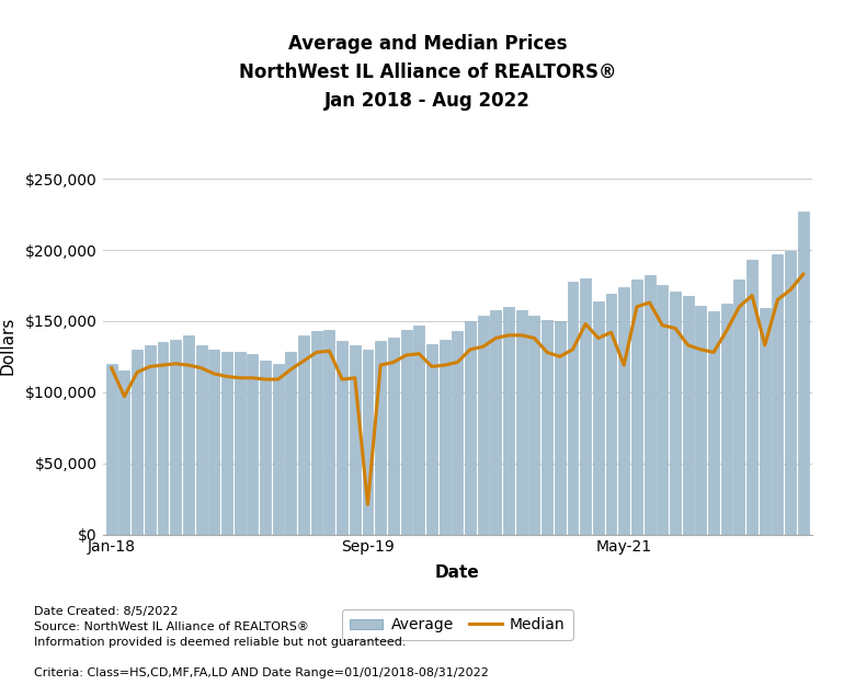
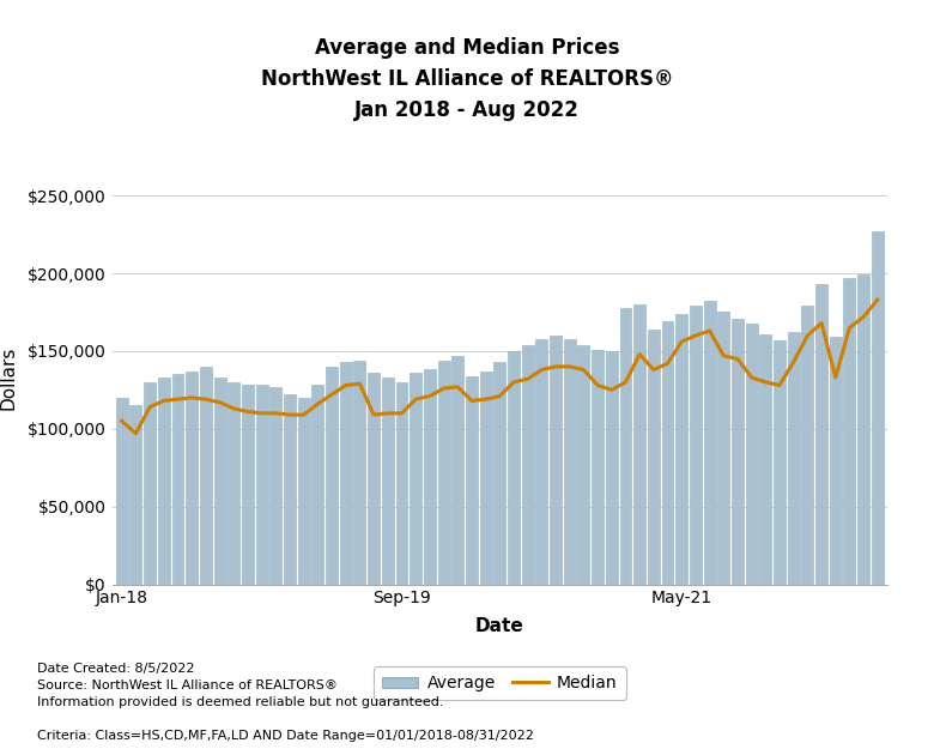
Median/Jan-18: $117,000 -> $105,000
Median/Sep-19: $21,000 -> $110,000
Median/May-21: $119,000 -> $156,000
